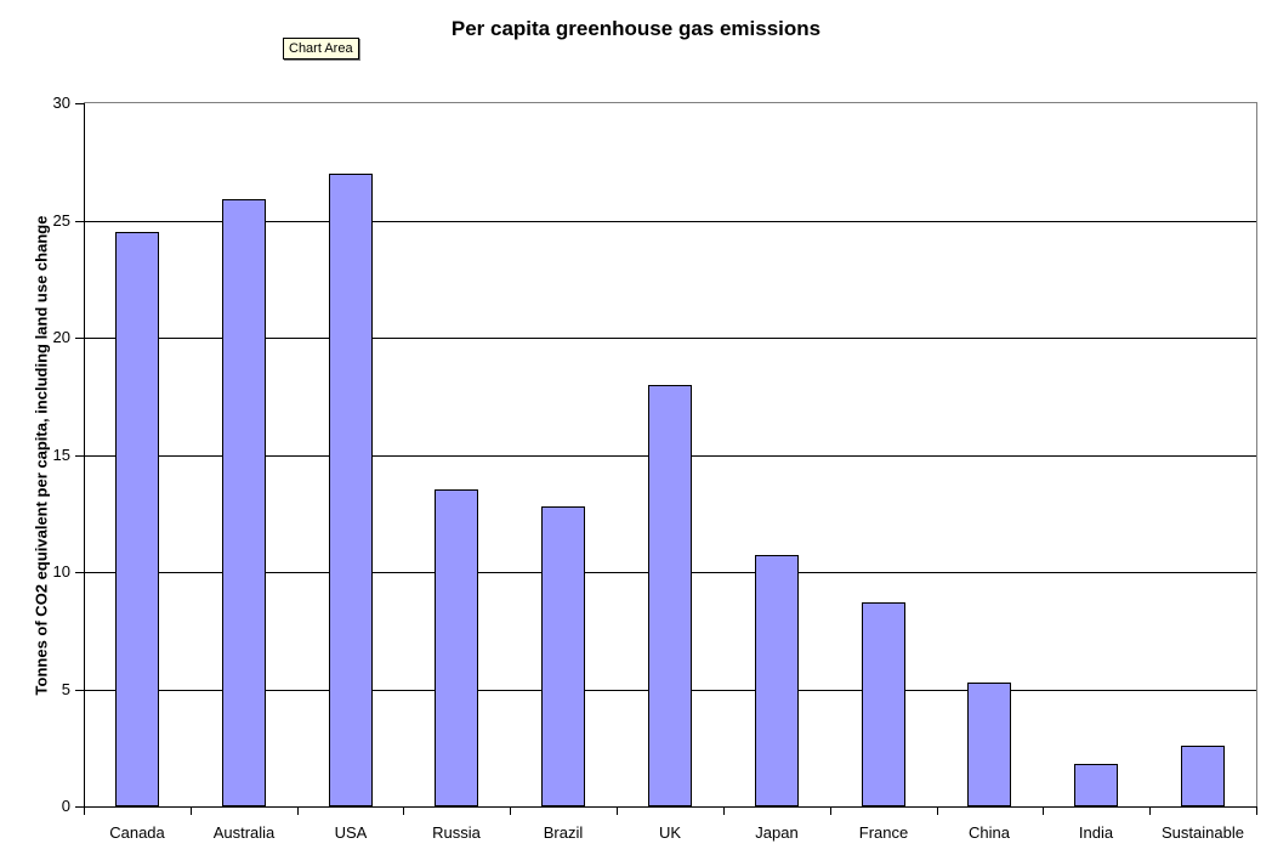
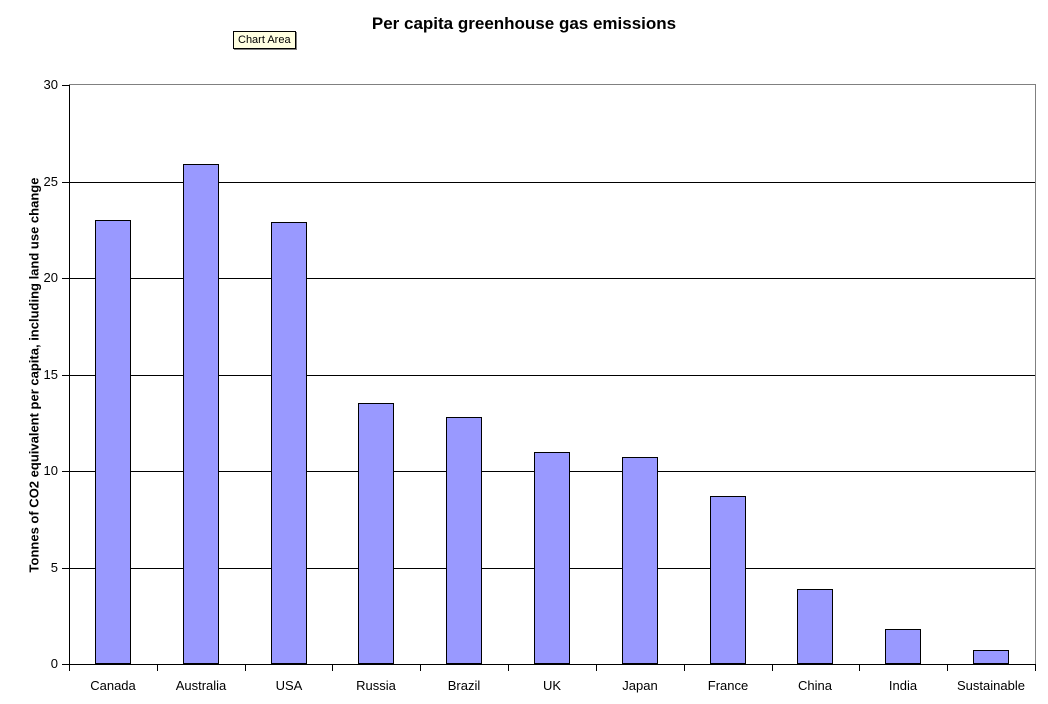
Canada: 24.5 -> 23.0
USA: 27.0 -> 22.9
UK: 18.0 -> 11.0
China: 5.3 -> 3.9
Sustainable: 2.6 -> 0.7
